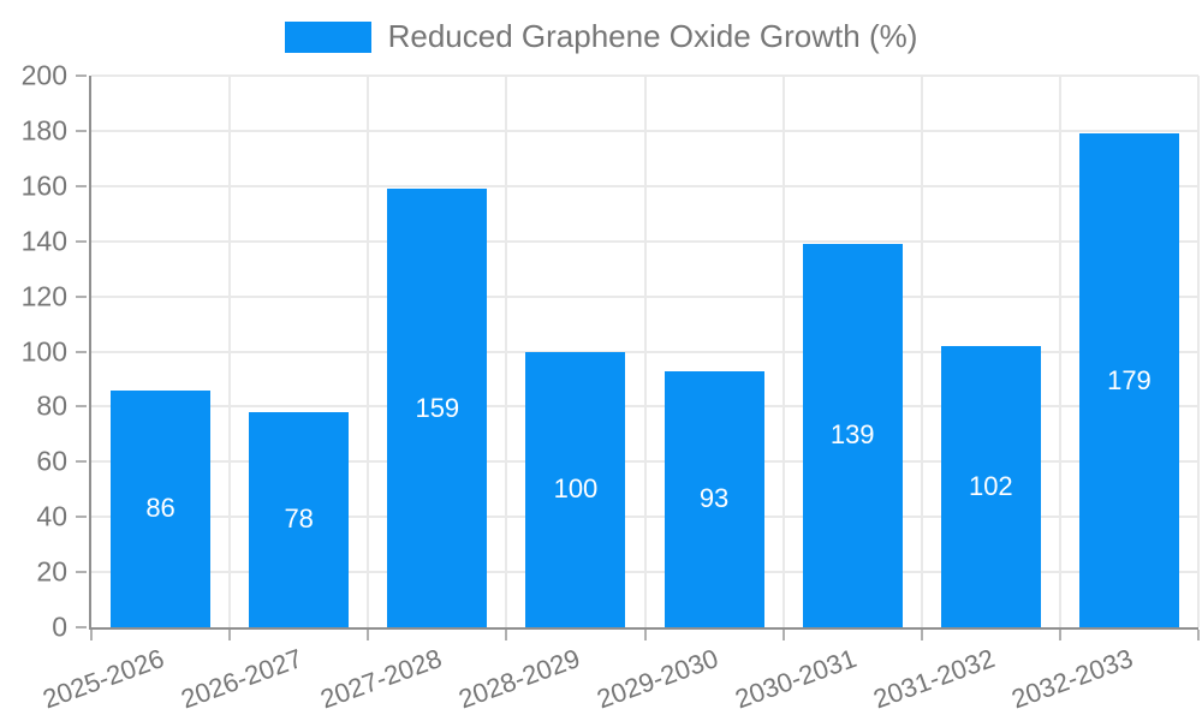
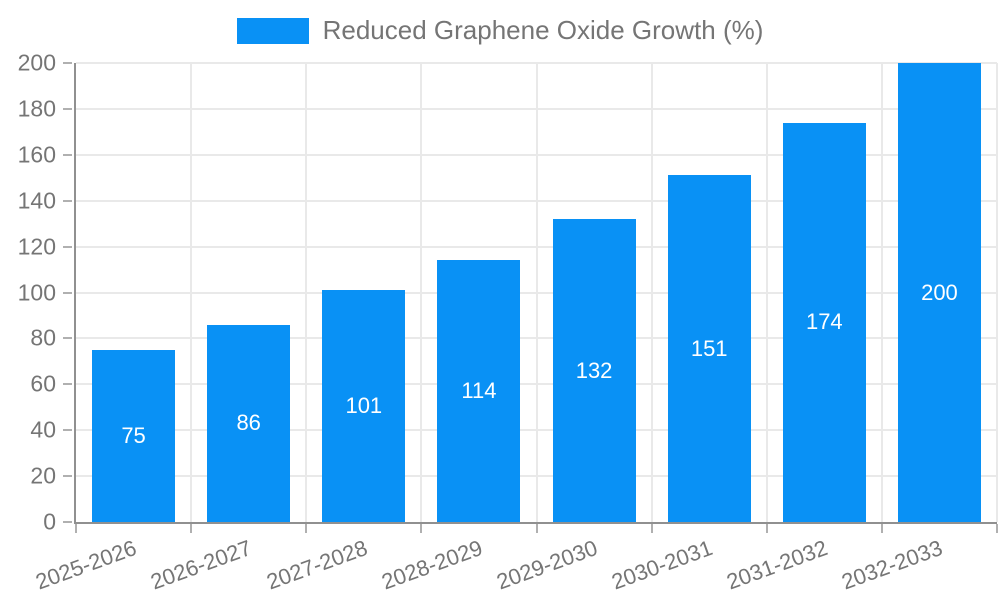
2025-2026: 86 -> 75
2026-2027: 78 -> 86
2027-2028: 159 -> 101
2028-2029: 100 -> 114
2029-2030: 93 -> 132
2030-2031: 139 -> 151
2031-2032: 102 -> 174
2032-2033: 179 -> 200
